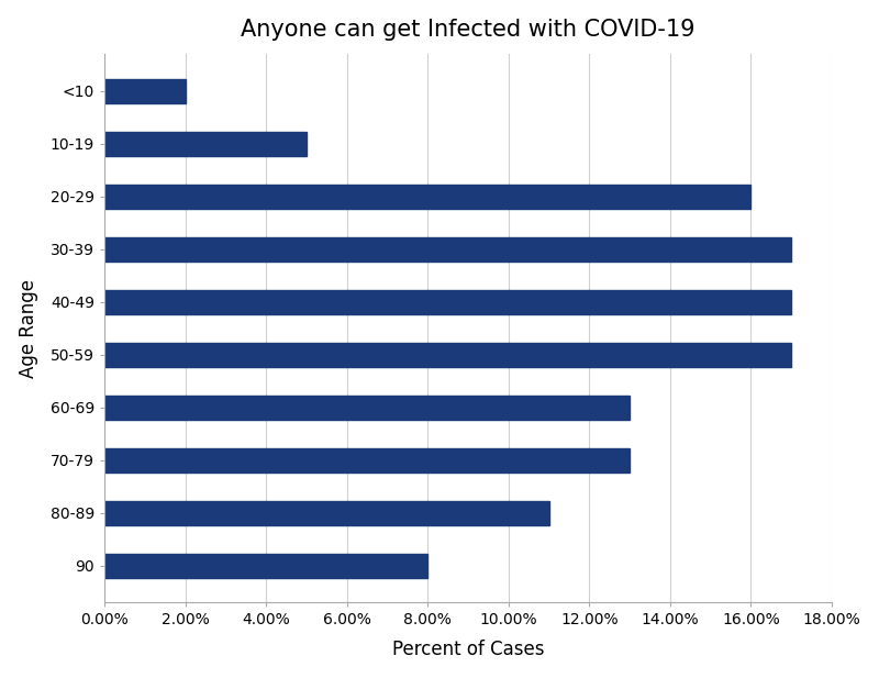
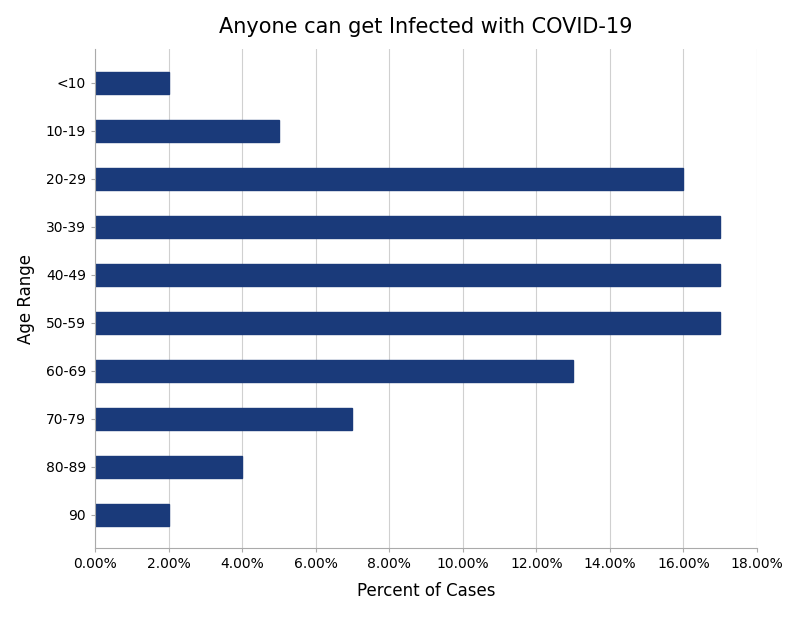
70-79: 13% -> 7%
80-89: 11% -> 4%
90: 8% -> 2%
